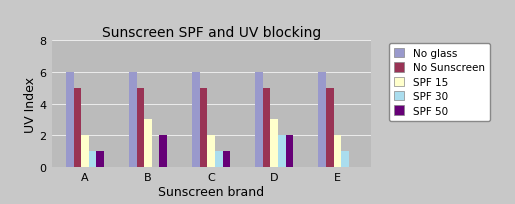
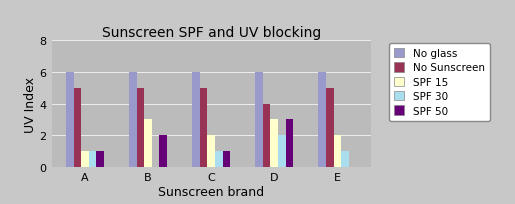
SPF 15/A: 2 -> 1
No Sunscreen/D: 5 -> 4
SPF 50/D: 2 -> 3
